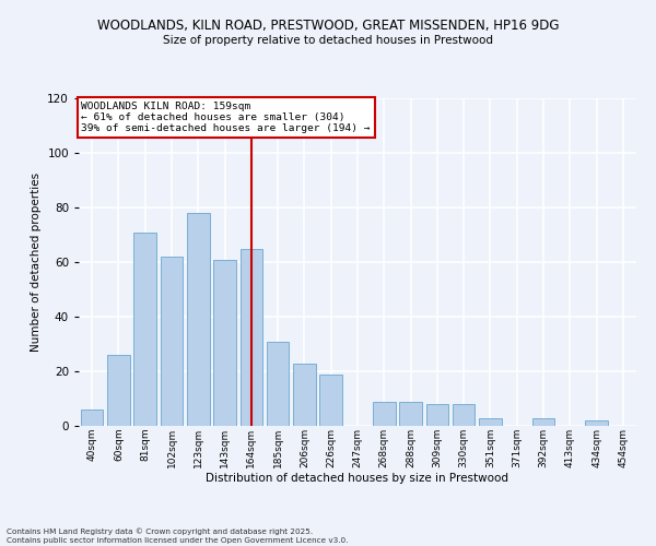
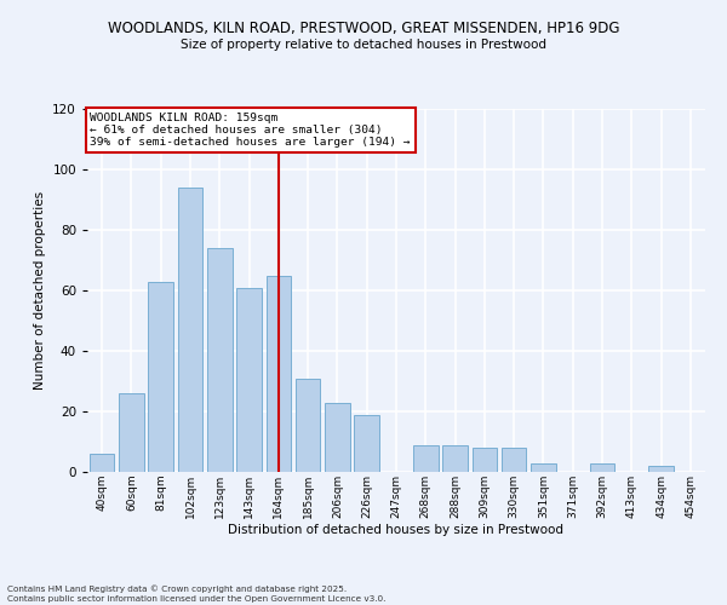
81sqm: 71 -> 63
102sqm: 62 -> 94
123sqm: 78 -> 74
